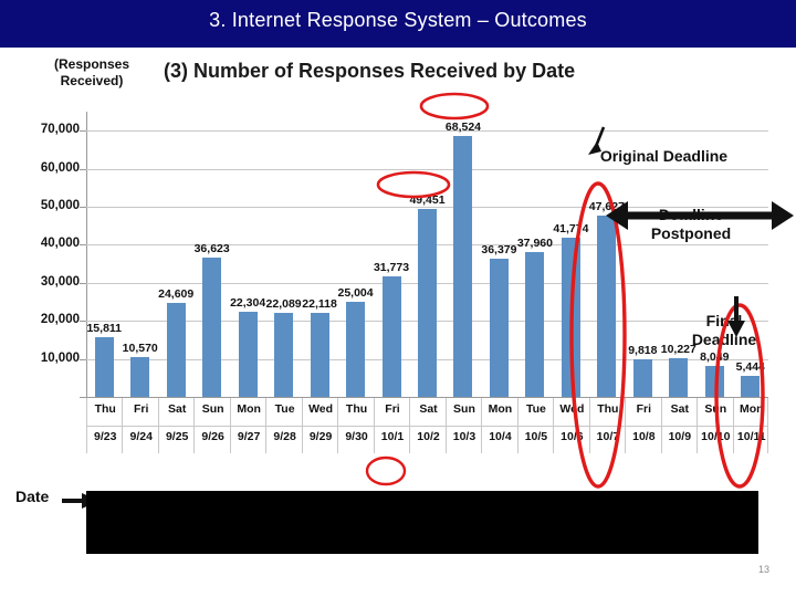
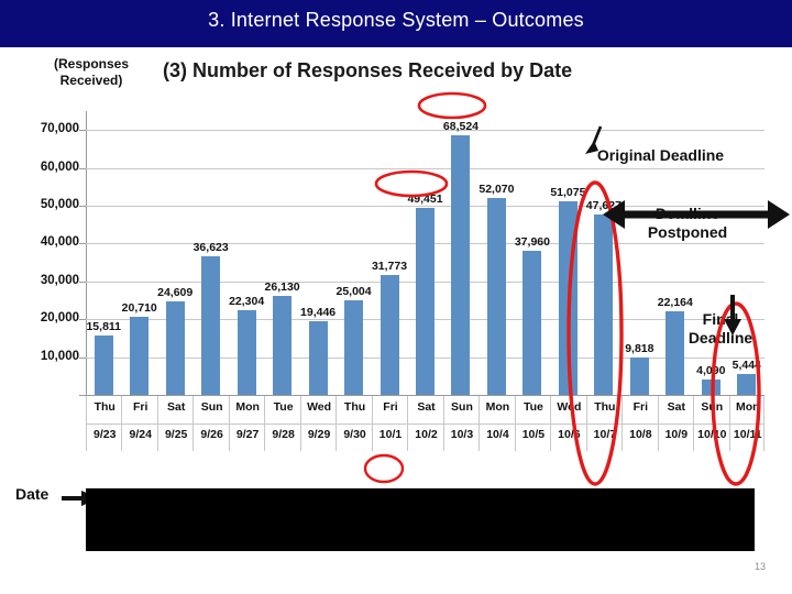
9/24: 10,570 -> 20,710
9/28: 22,089 -> 26,130
9/29: 22,118 -> 19,446
10/4: 36,379 -> 52,070
10/6: 41,774 -> 51,075
10/9: 10,227 -> 22,164
10/10: 8,049 -> 4,090
